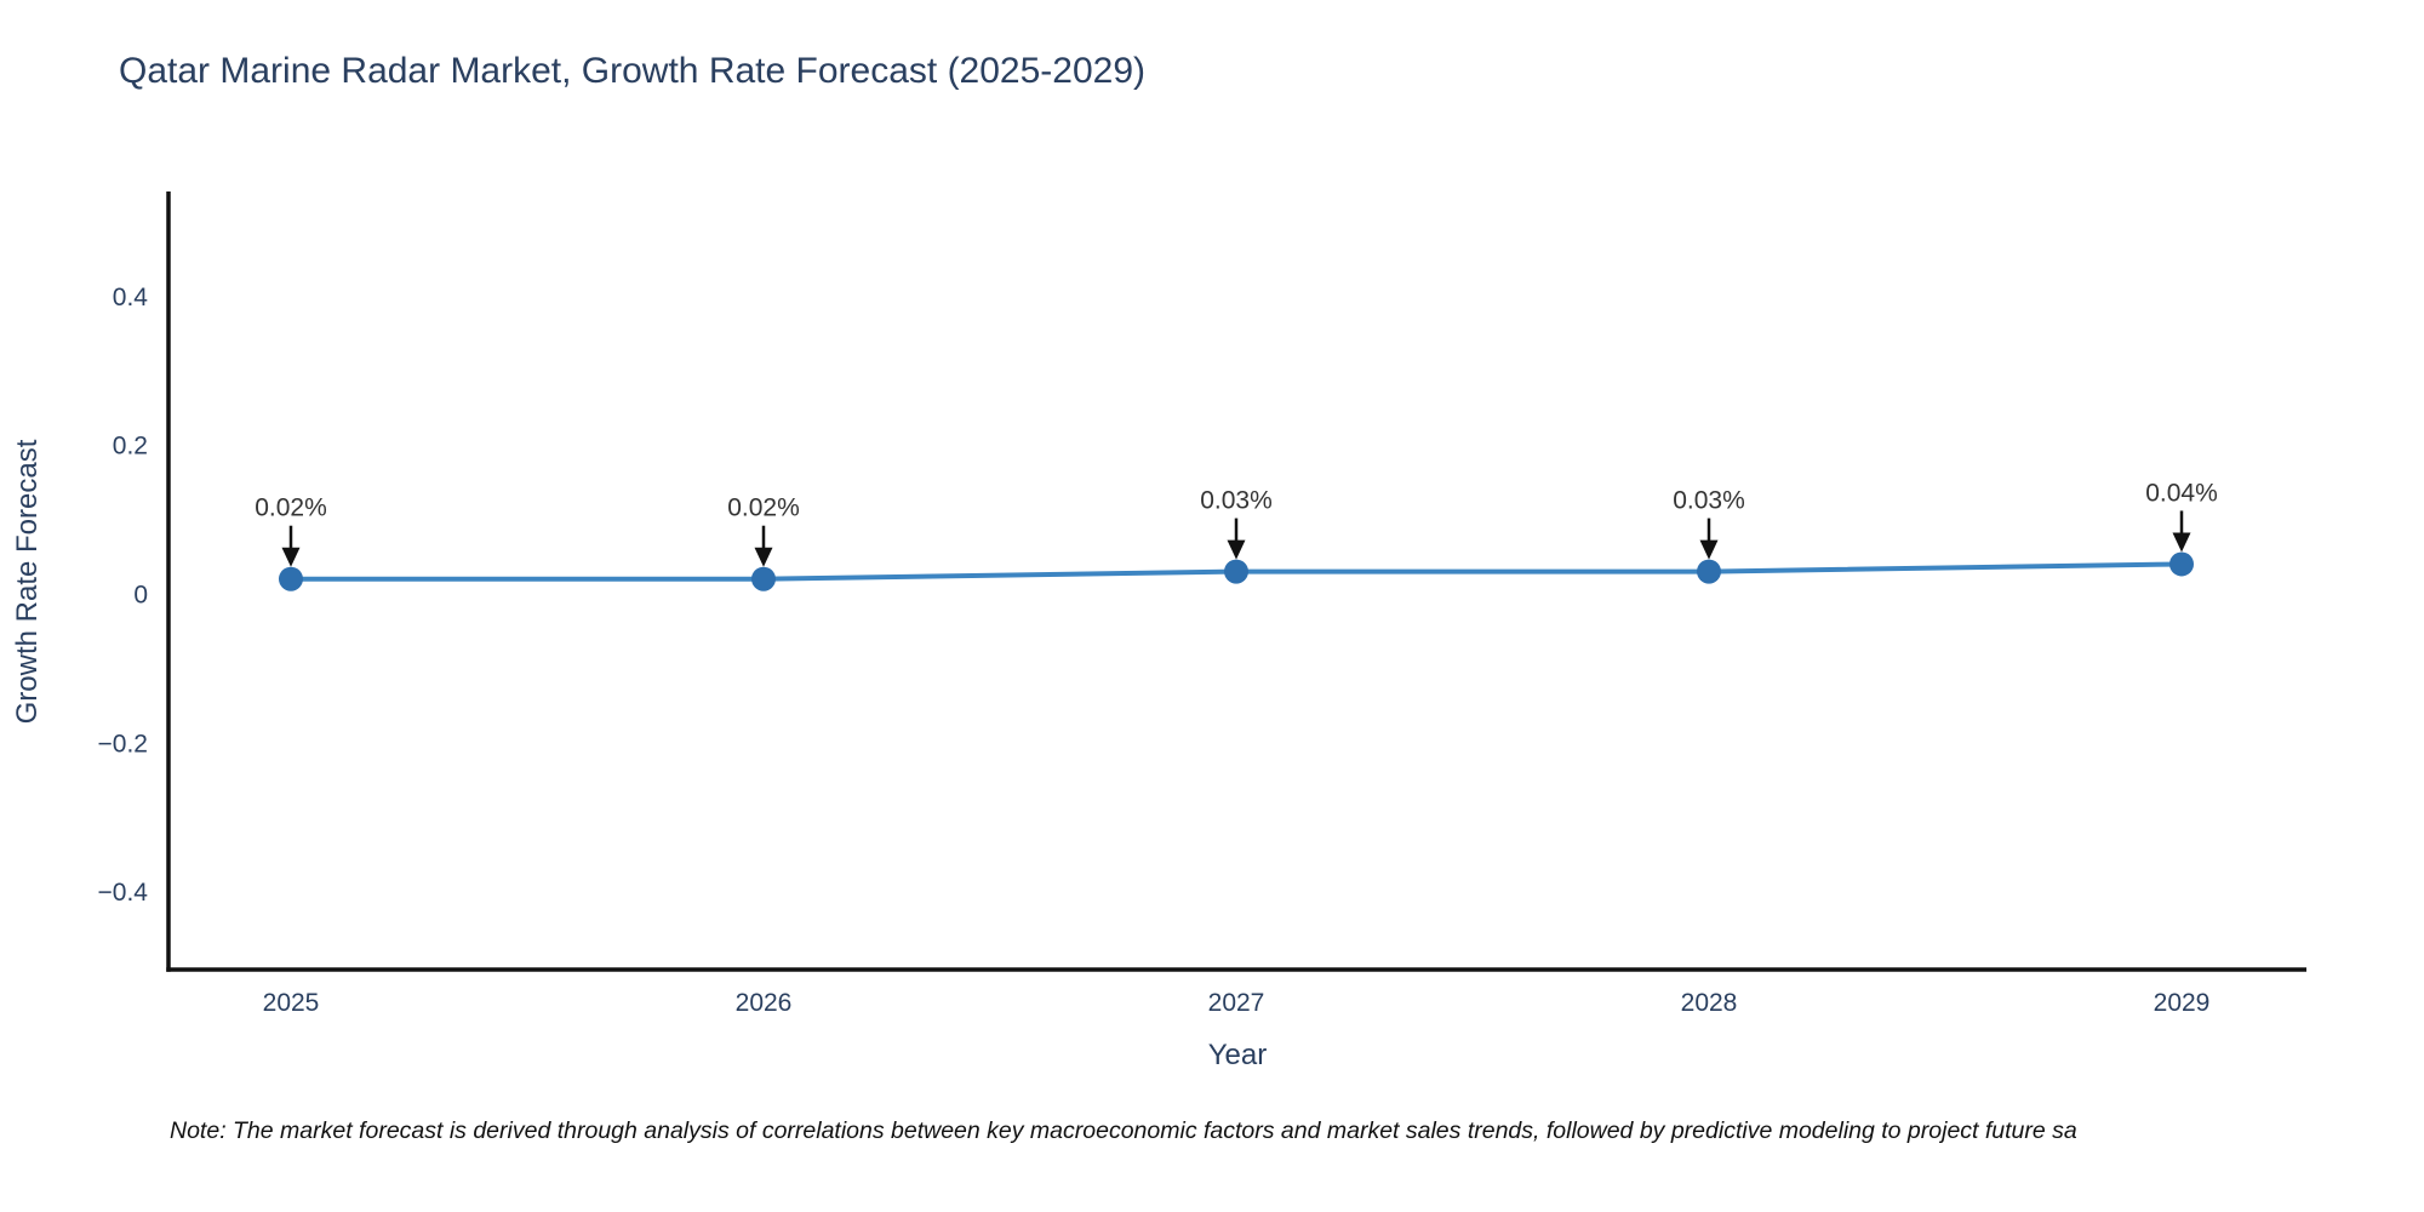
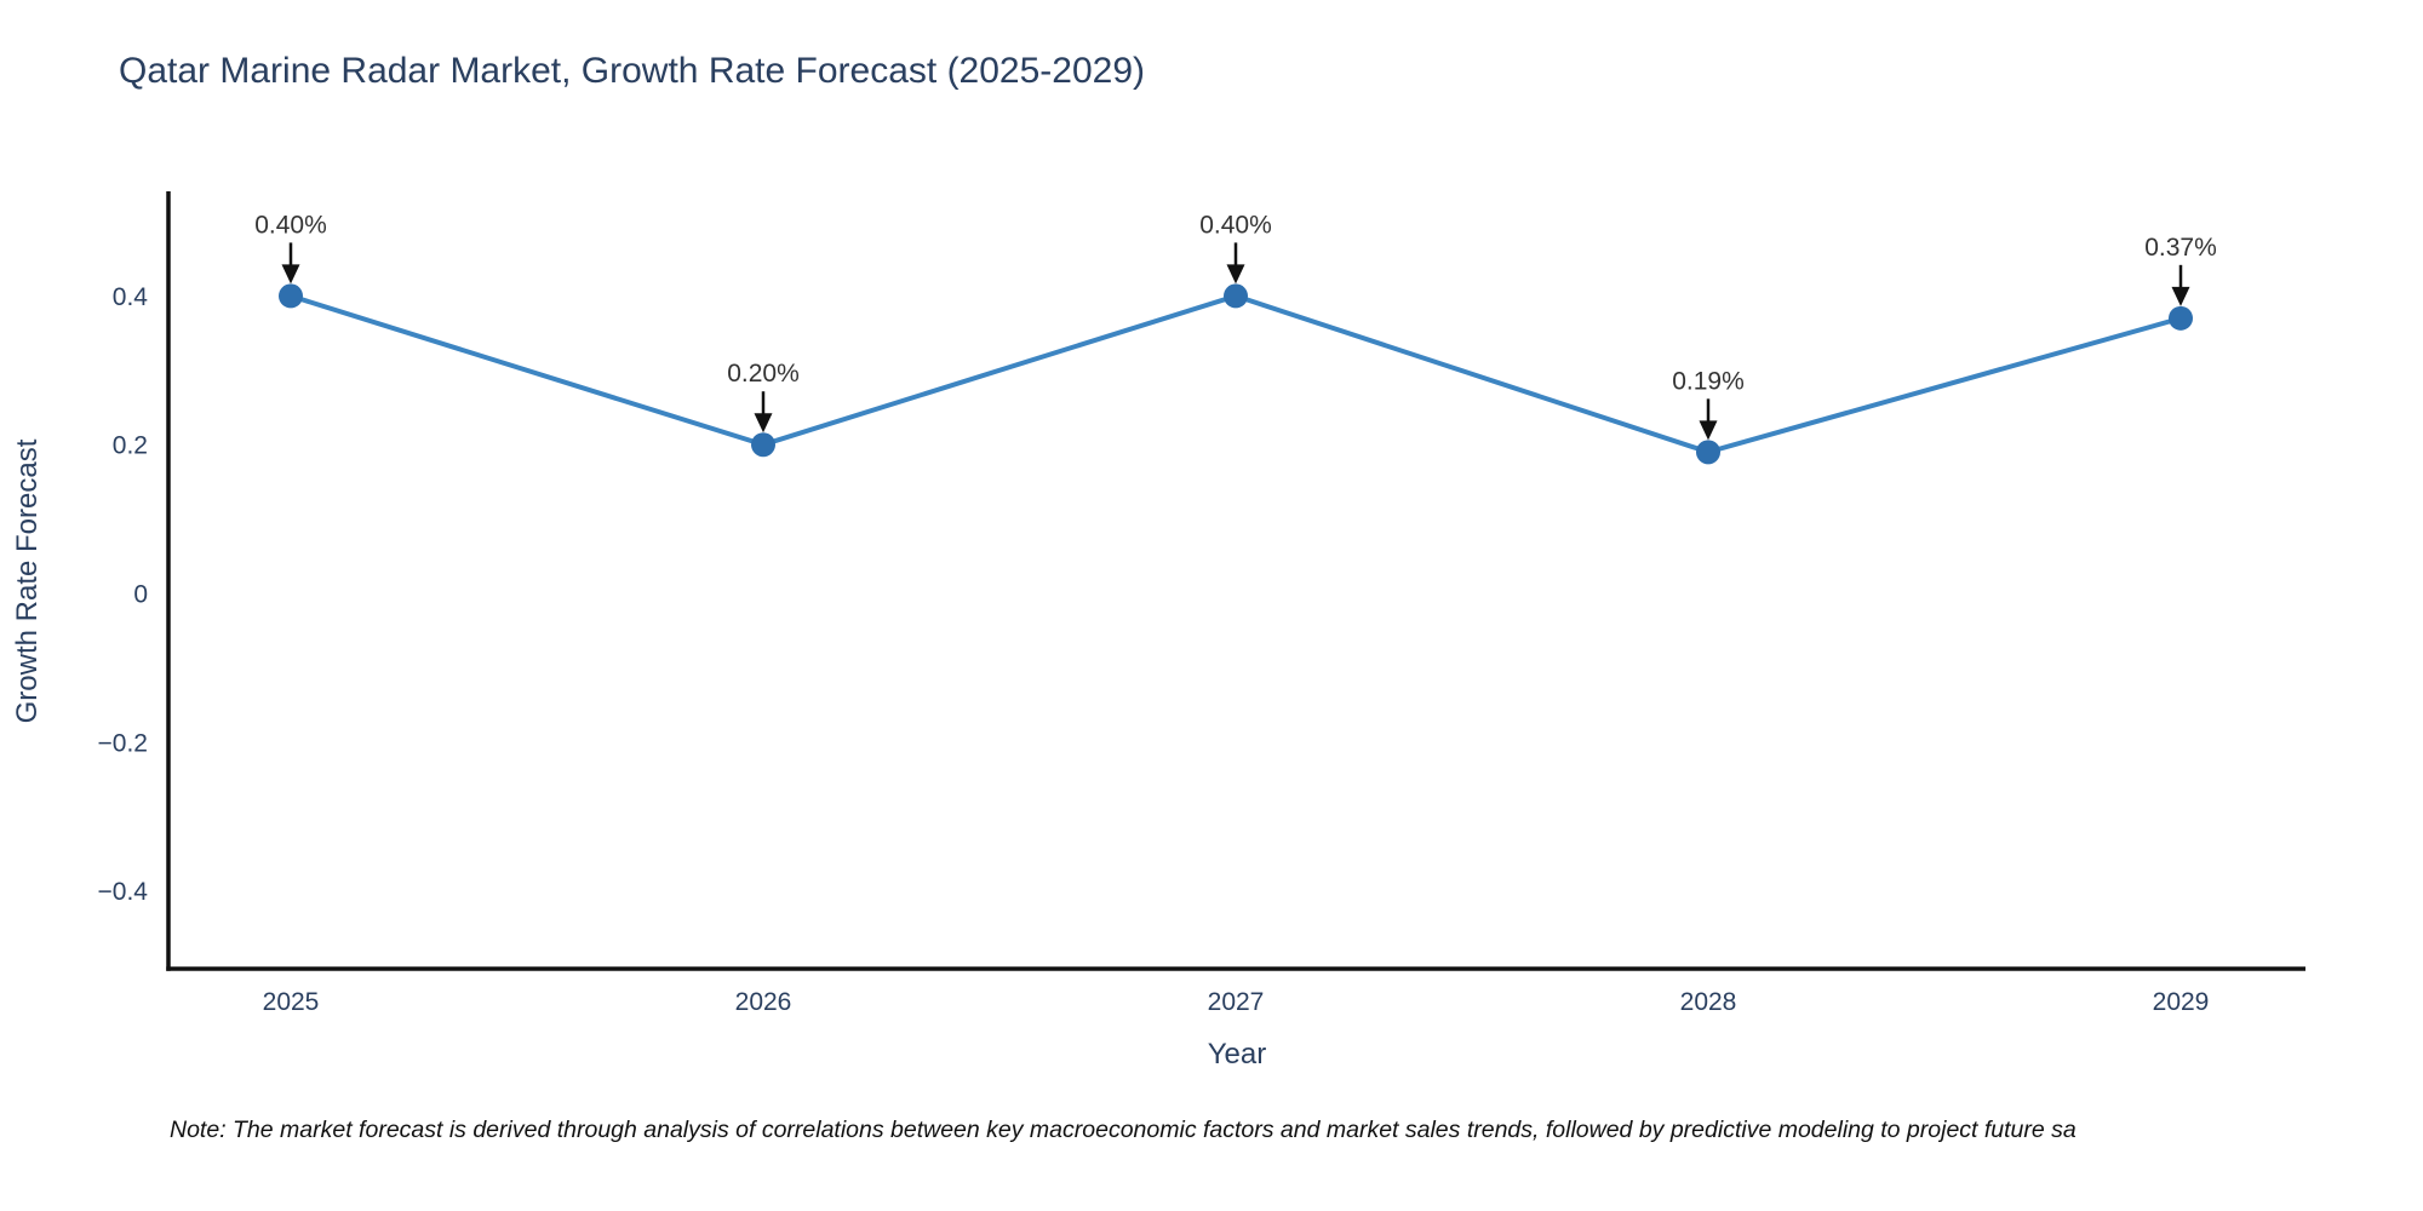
2025: 0.02% -> 0.40%
2026: 0.02% -> 0.20%
2027: 0.03% -> 0.40%
2028: 0.03% -> 0.19%
2029: 0.04% -> 0.37%
